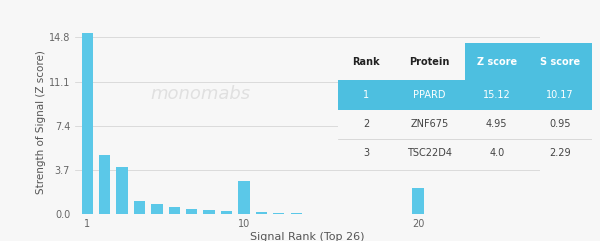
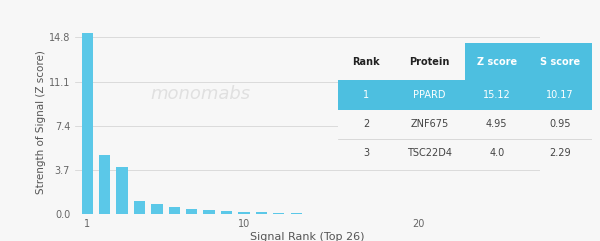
10: 2.8 -> 0.2
20: 2.2 -> 0.0
